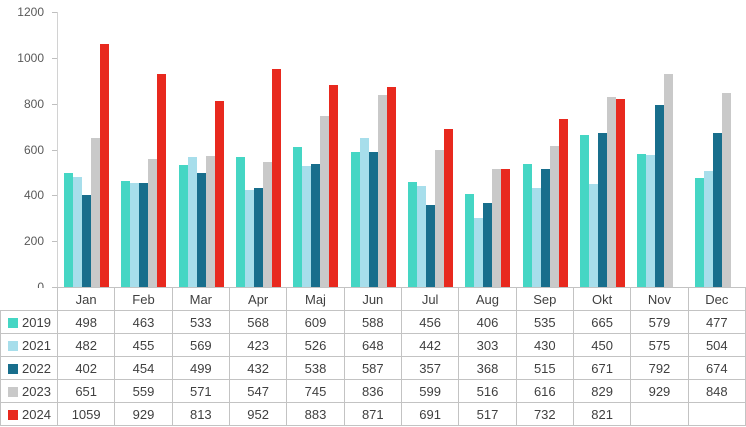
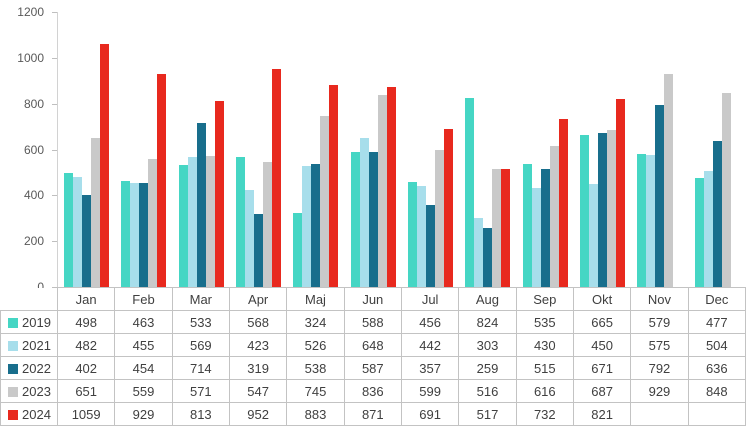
2022/Mar: 499 -> 714
2022/Apr: 432 -> 319
2019/Maj: 609 -> 324
2019/Aug: 406 -> 824
2022/Aug: 368 -> 259
2023/Okt: 829 -> 687
2022/Dec: 674 -> 636
